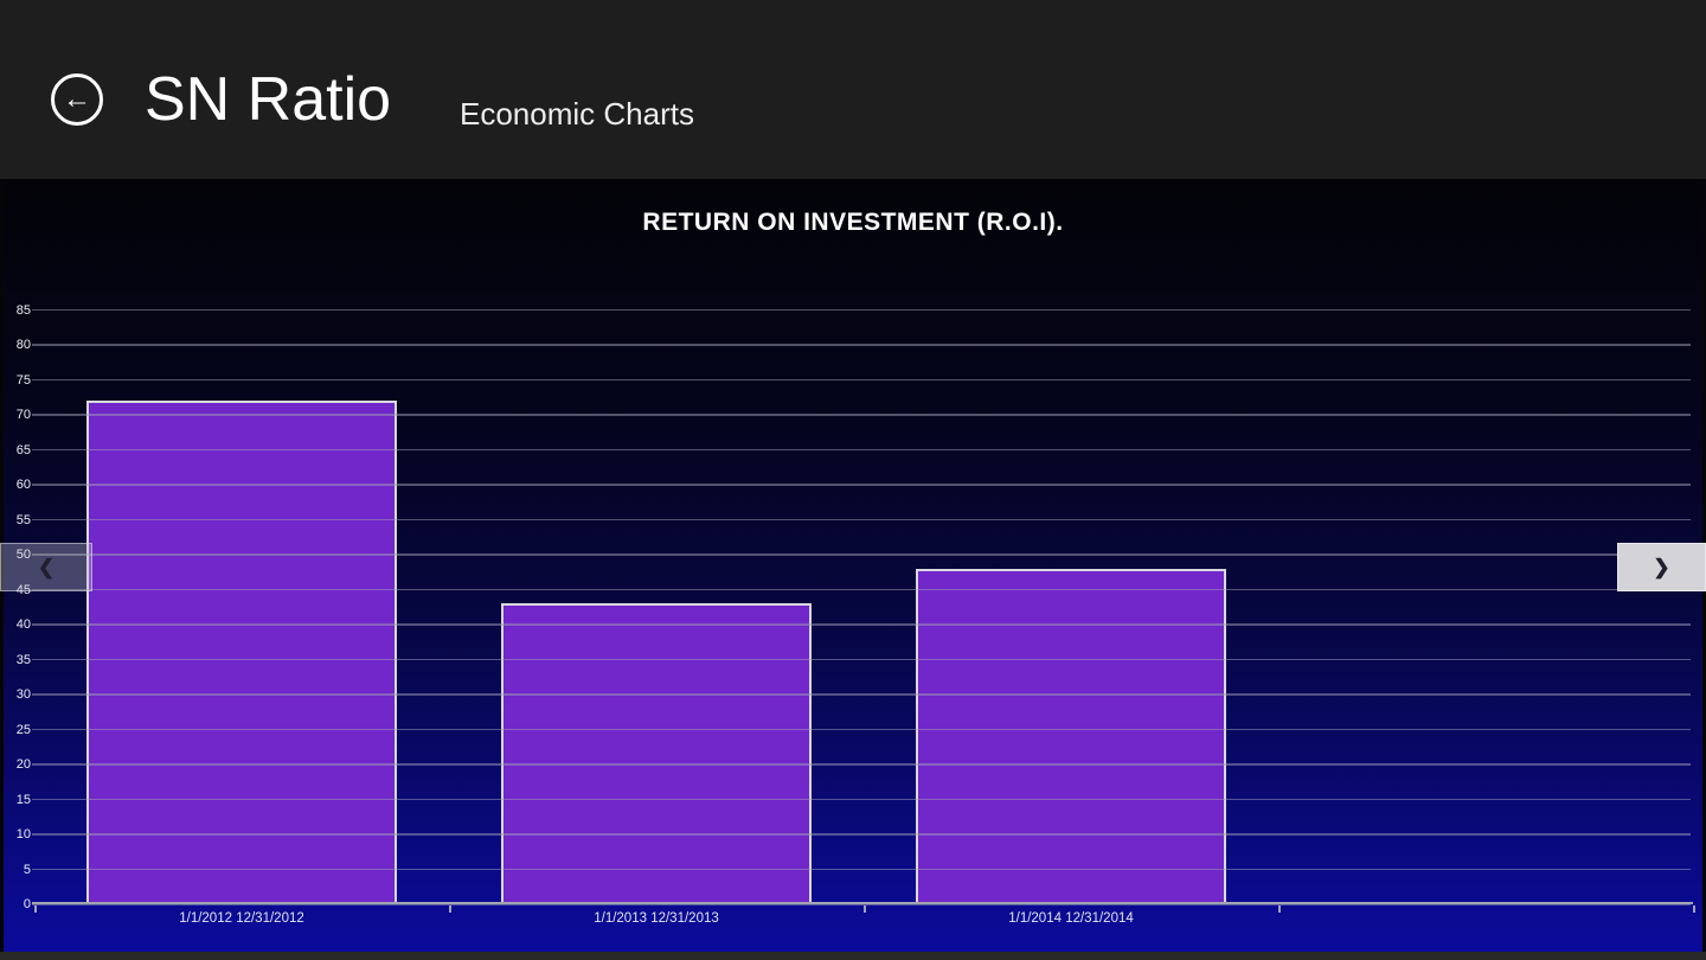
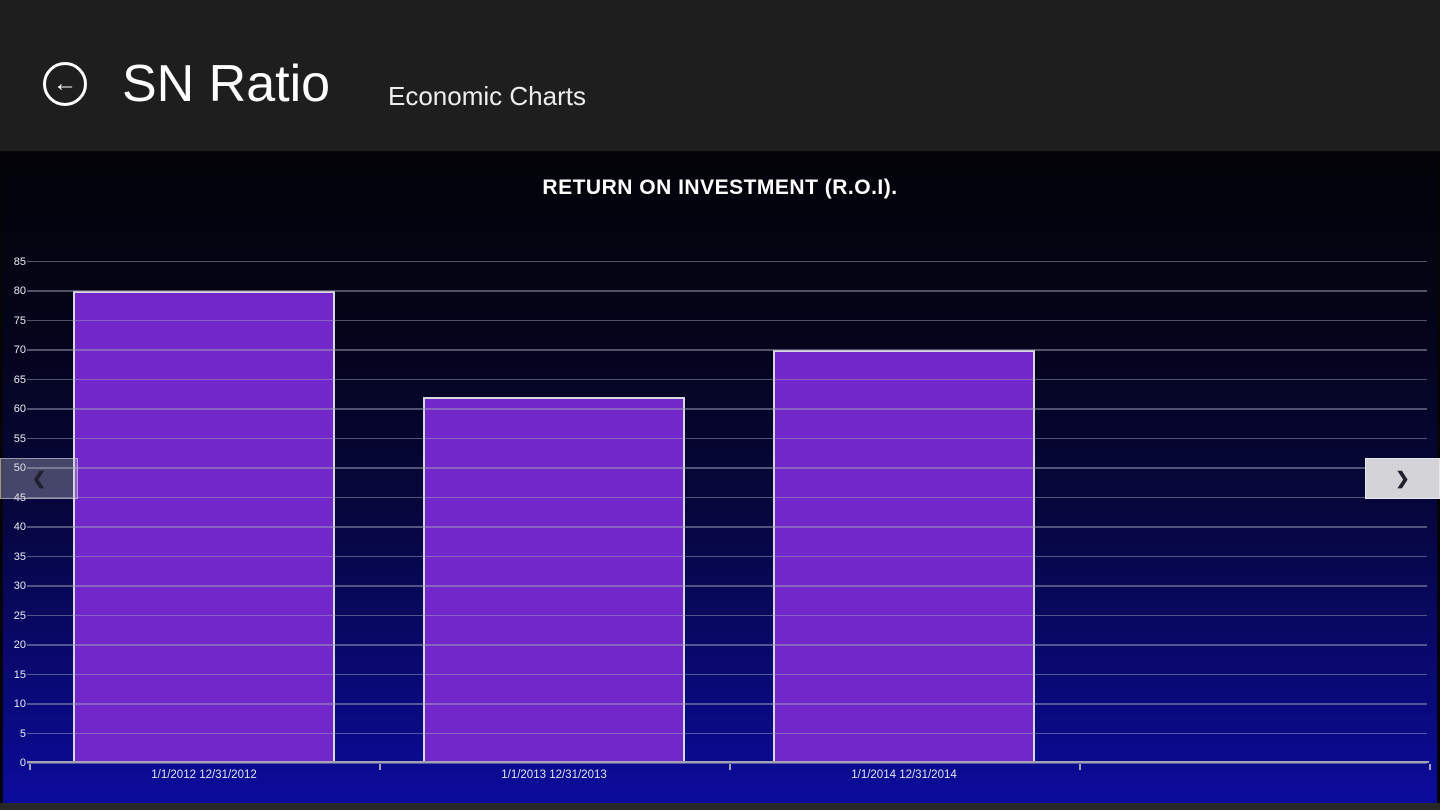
1/1/2012 12/31/2012: 72 -> 80
1/1/2013 12/31/2013: 43 -> 62
1/1/2014 12/31/2014: 48 -> 70
